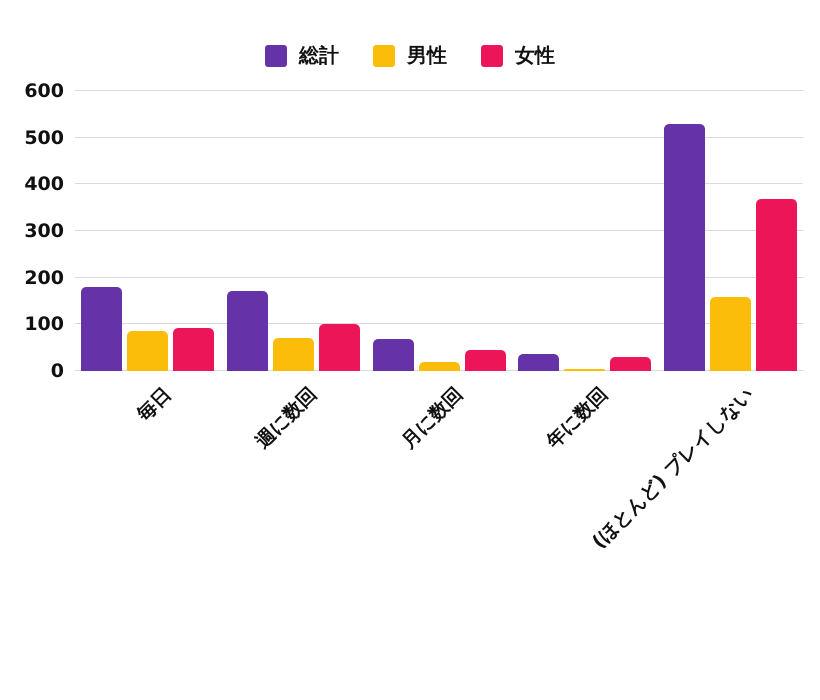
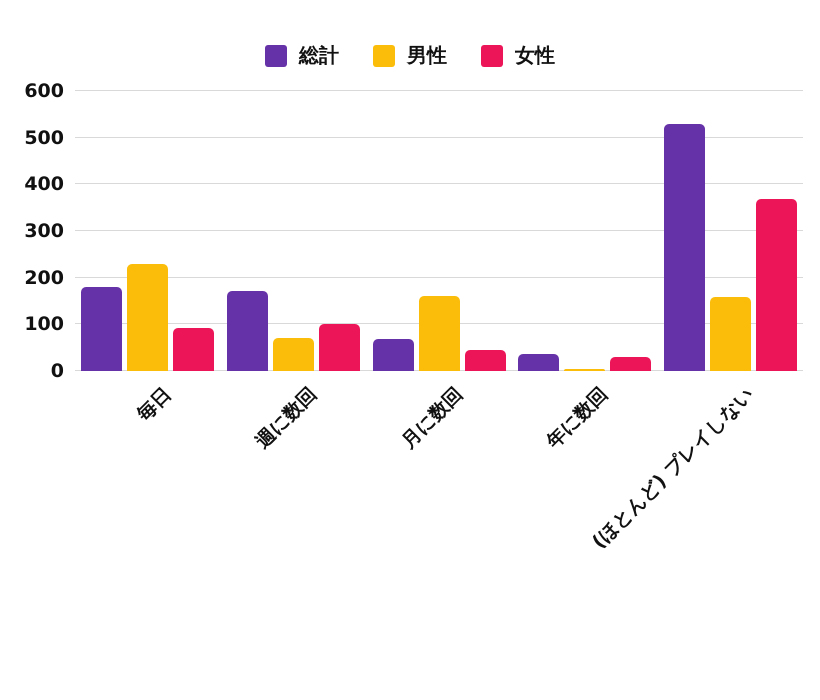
男性/毎日: 80 -> 230
男性/月に数回: 20 -> 160
